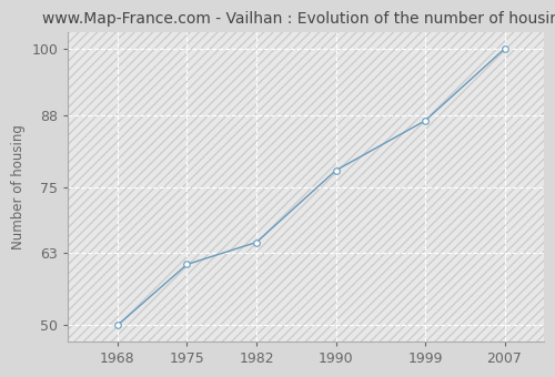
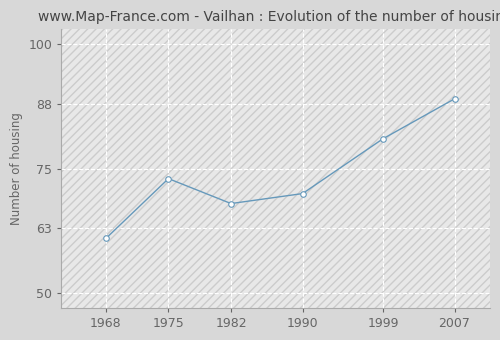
1968: 50 -> 61
1975: 61 -> 73
1982: 65 -> 68
1990: 78 -> 70
1999: 87 -> 81
2007: 100 -> 89
